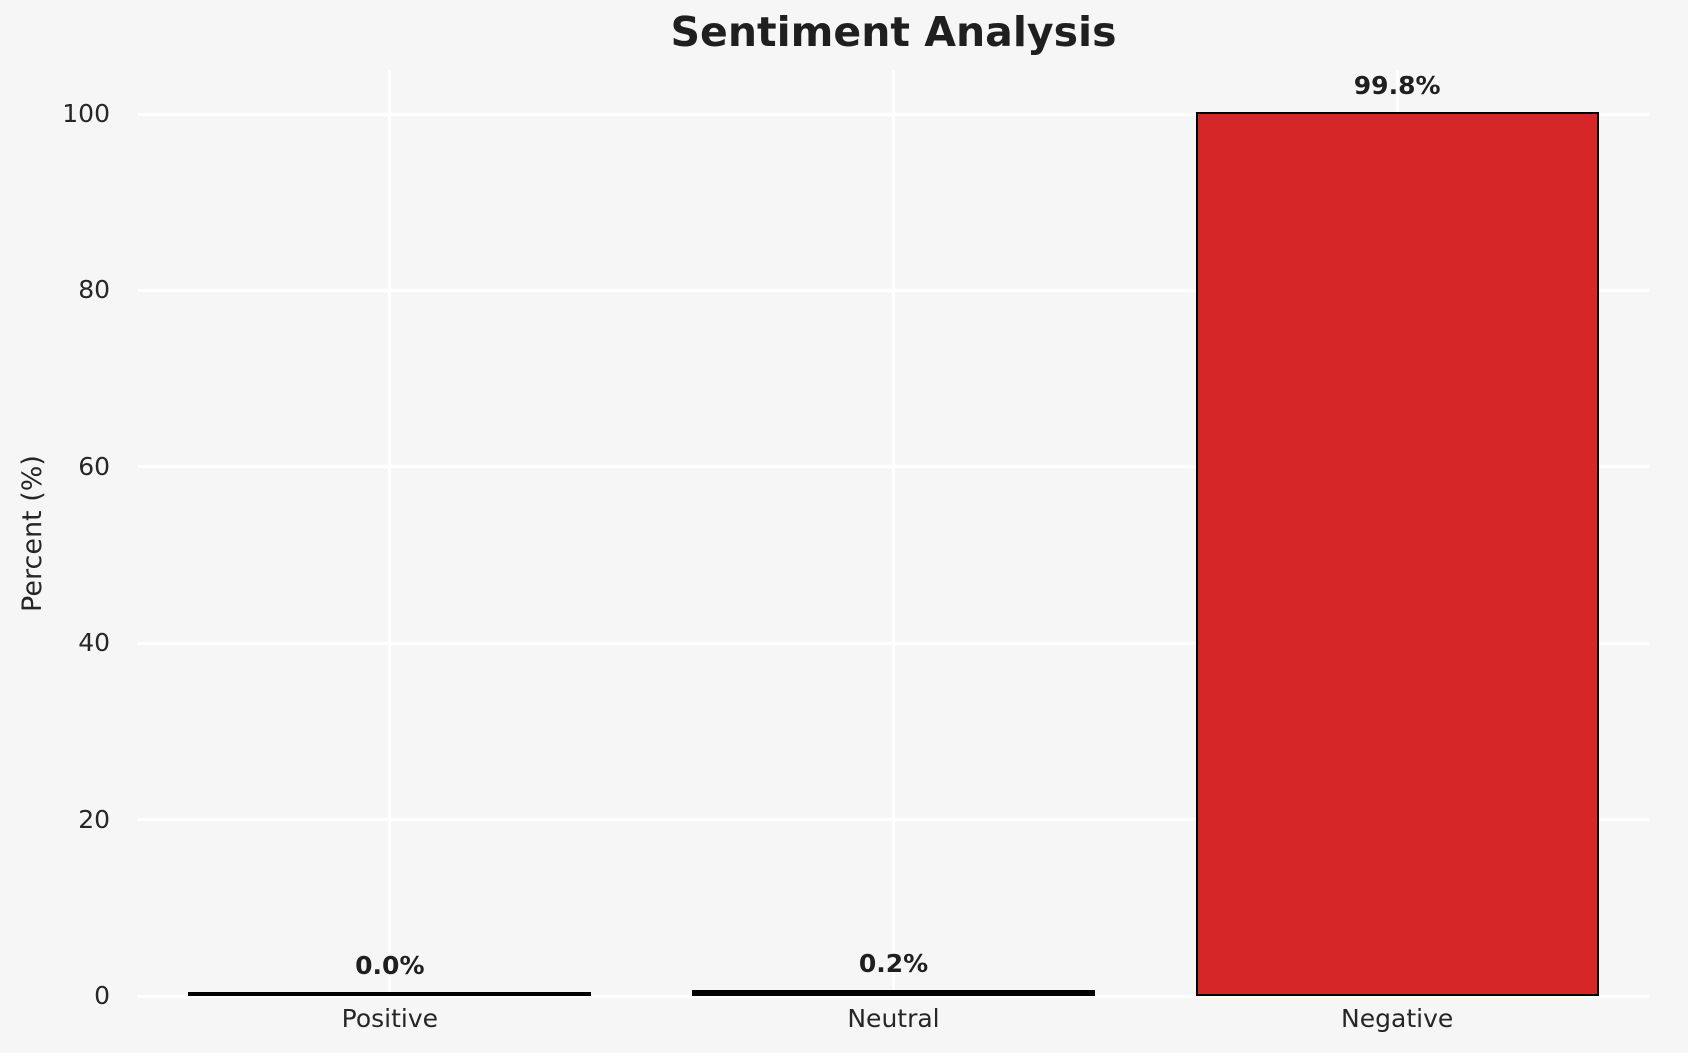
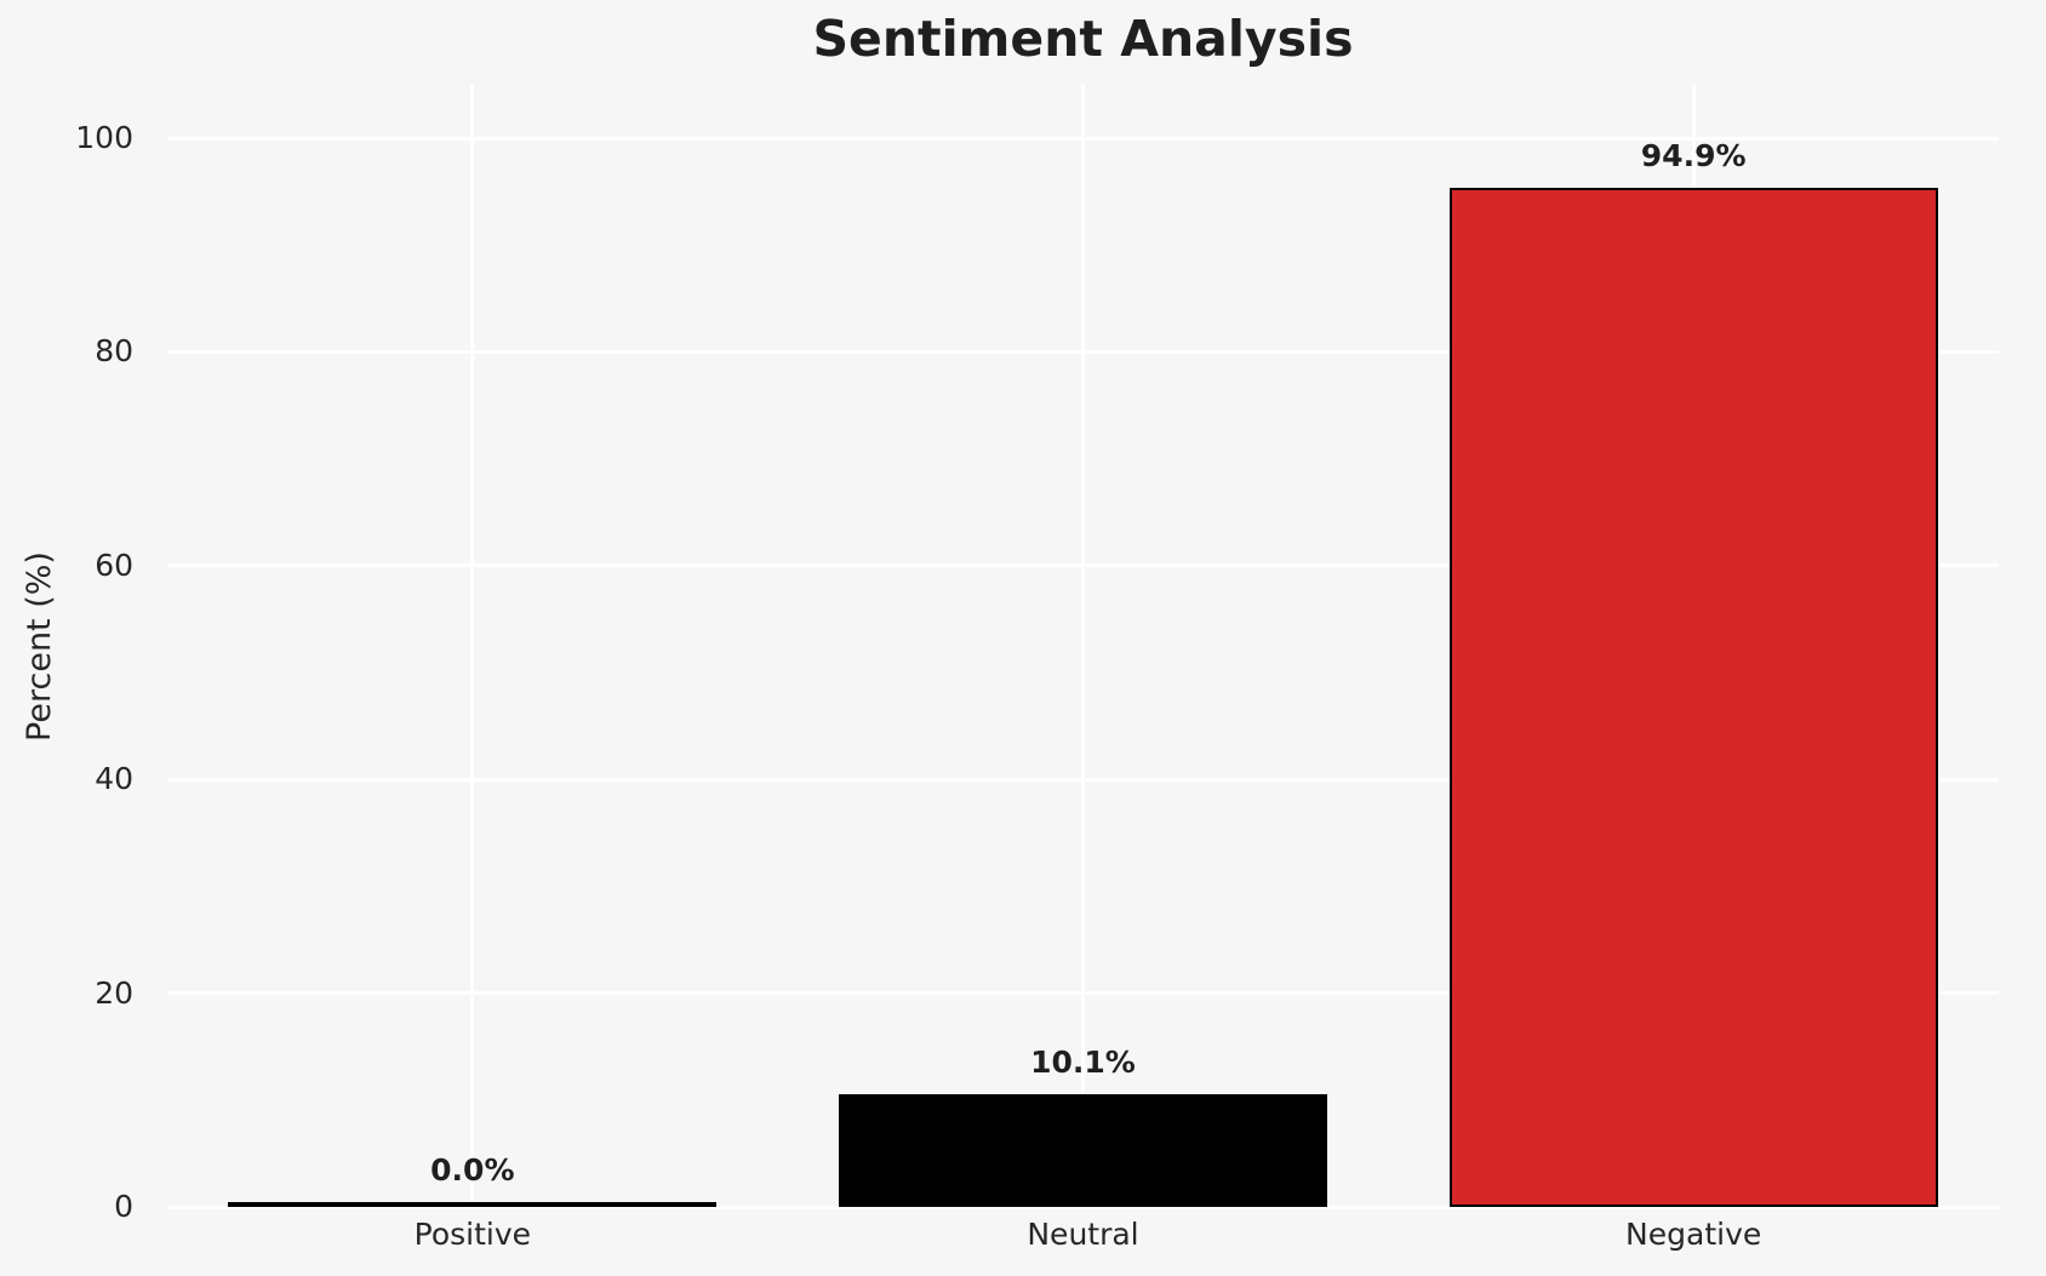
Neutral: 0.2% -> 10.1%
Negative: 99.8% -> 94.9%
